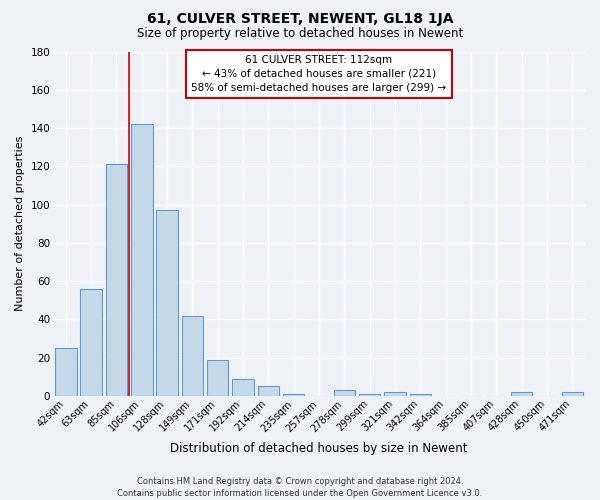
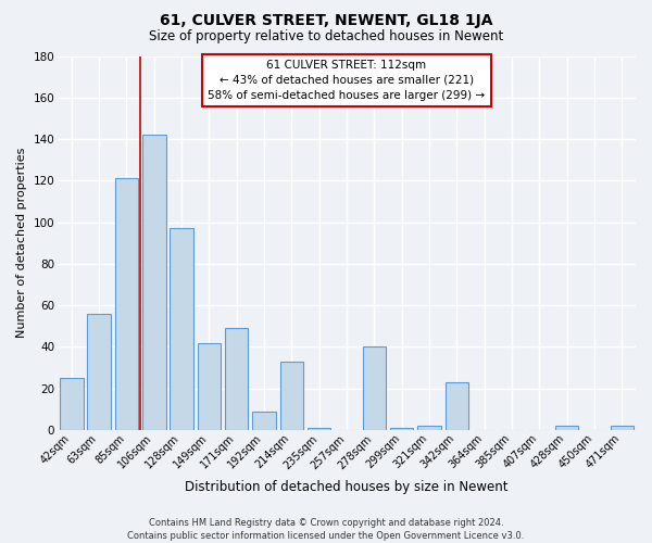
171sqm: 19 -> 49
214sqm: 5 -> 33
278sqm: 3 -> 40
342sqm: 1 -> 23
